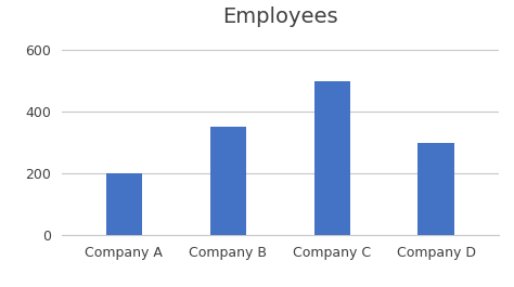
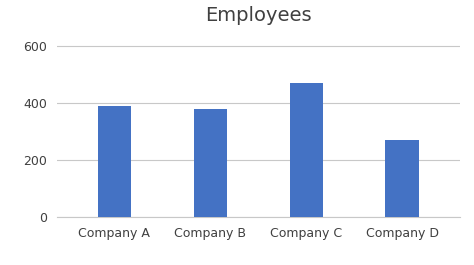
Company A: 200 -> 390
Company B: 350 -> 380
Company C: 500 -> 470
Company D: 300 -> 270
